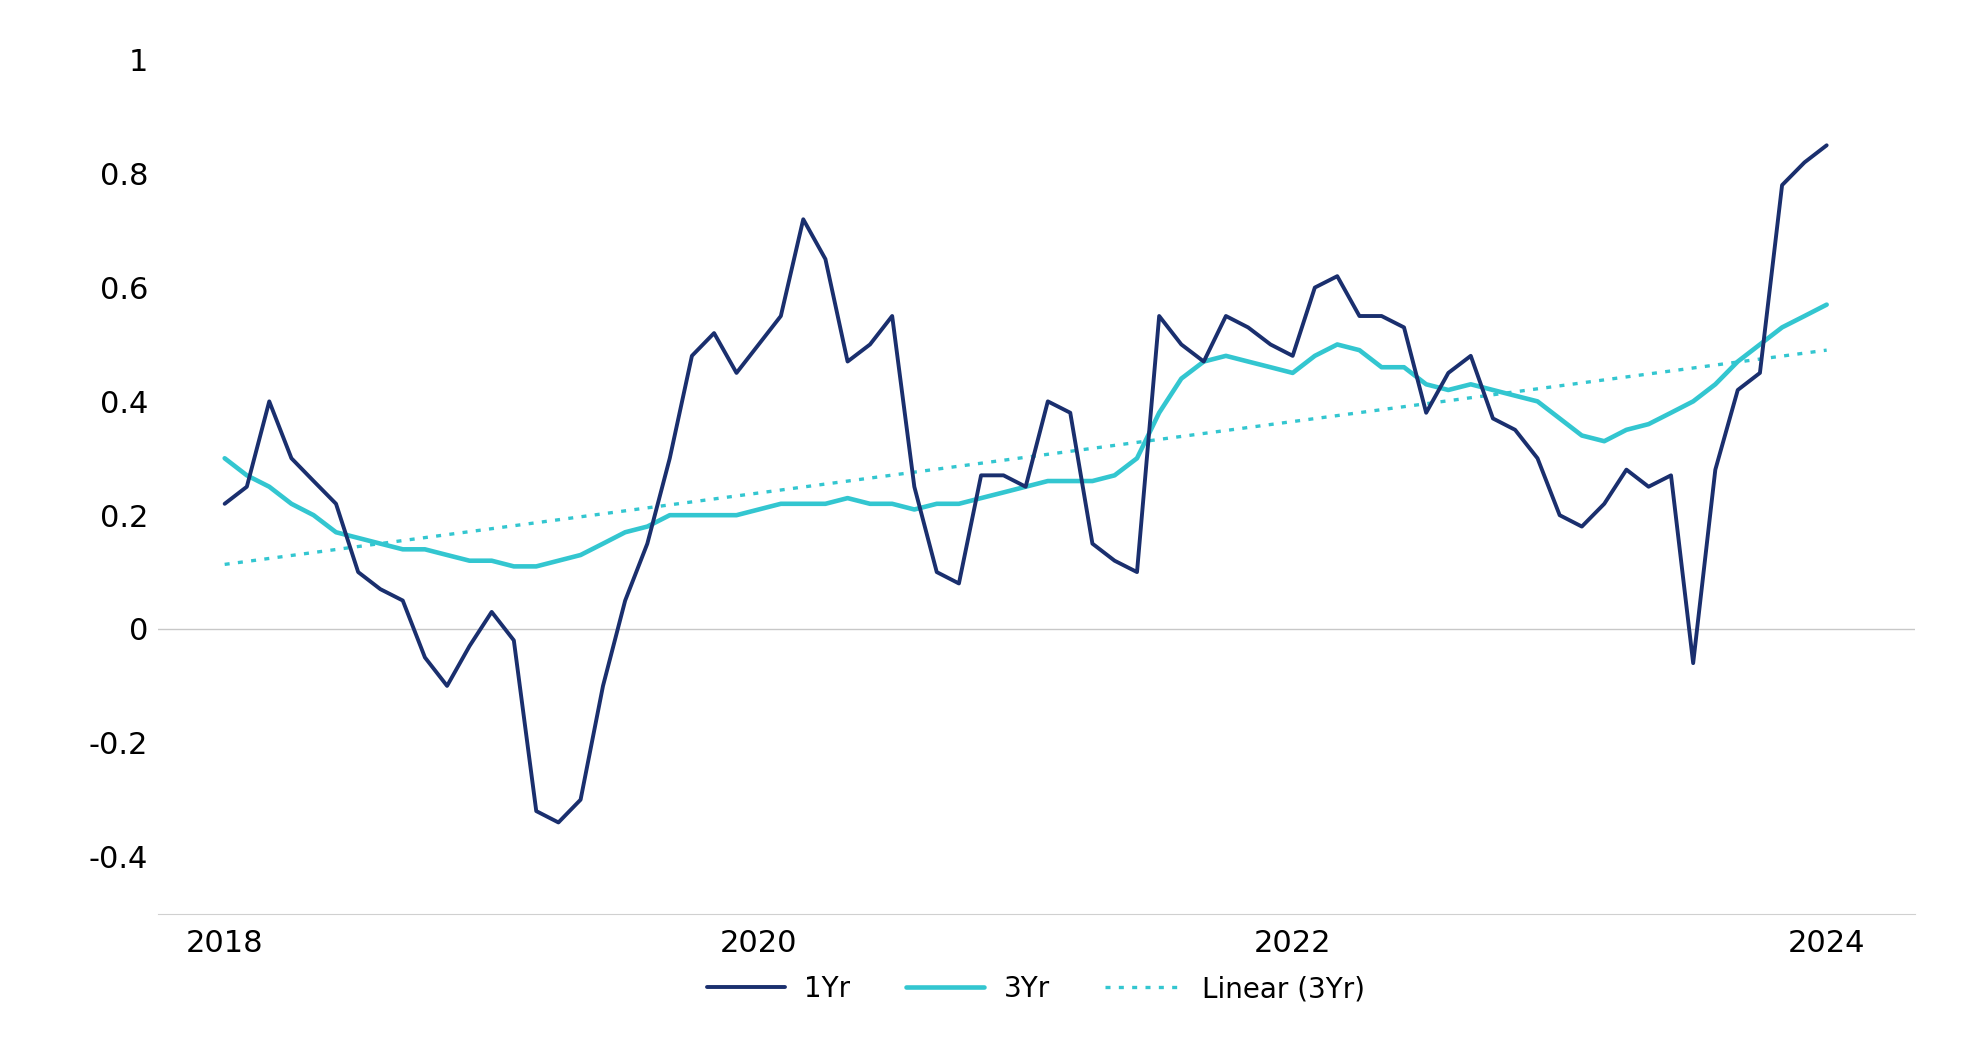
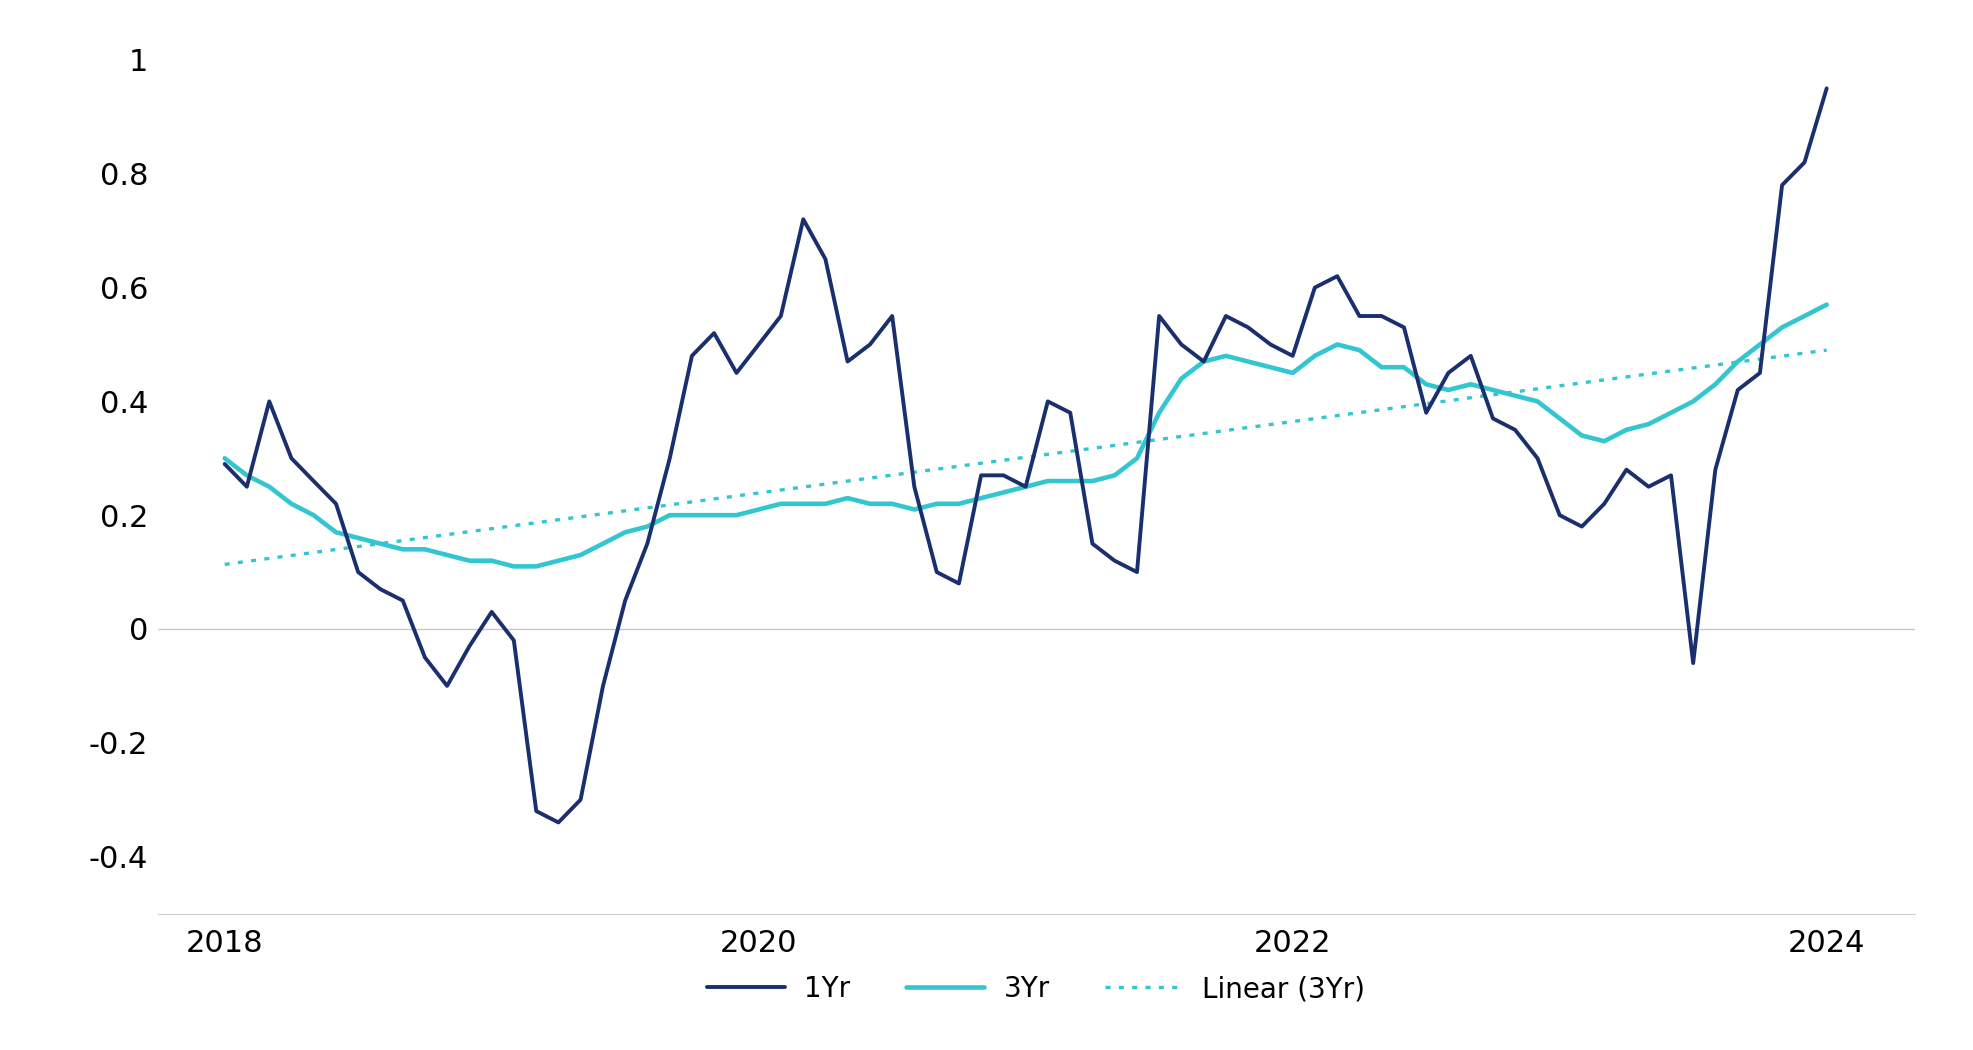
1Yr/2018: 0.22 -> 0.29
1Yr/2024: 0.85 -> 0.95
